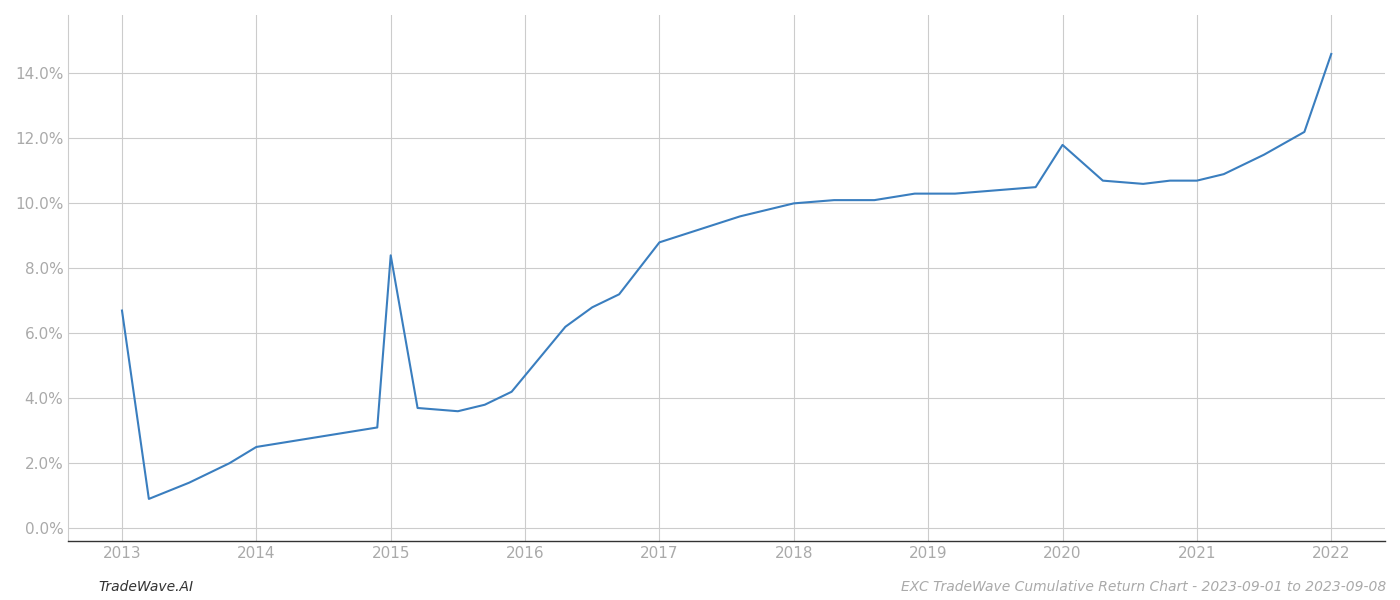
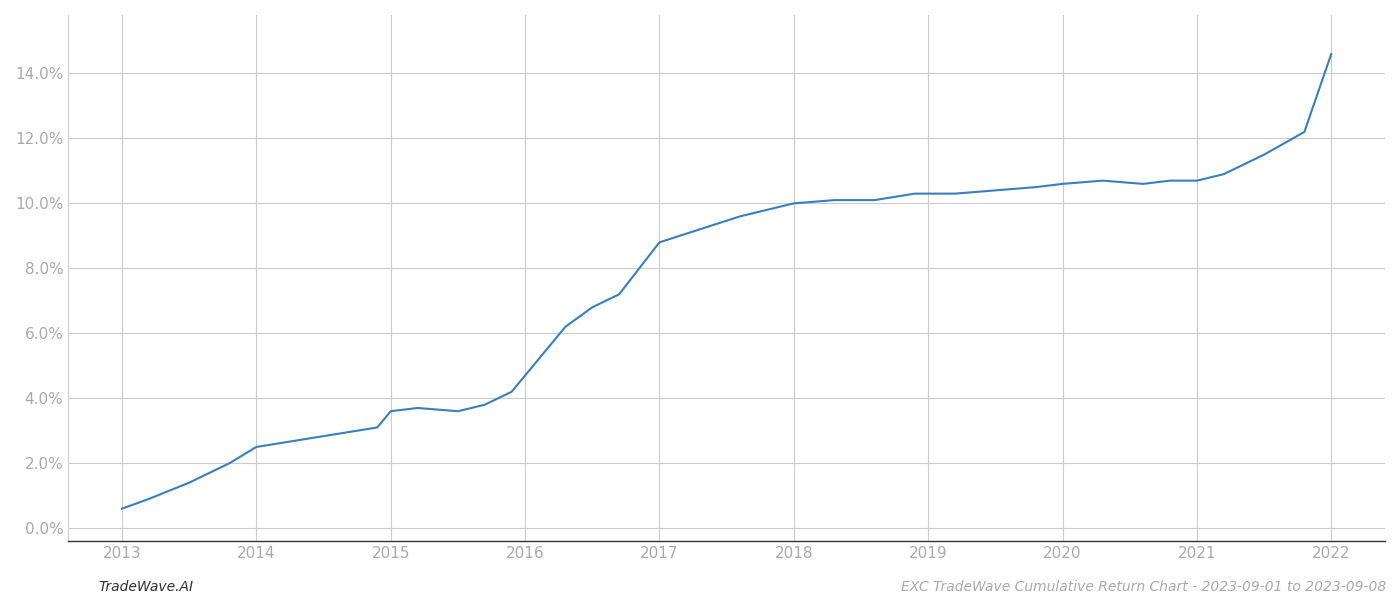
2013: 6.7% -> 0.6%
2015: 8.4% -> 3.6%
2020: 11.8% -> 10.6%
